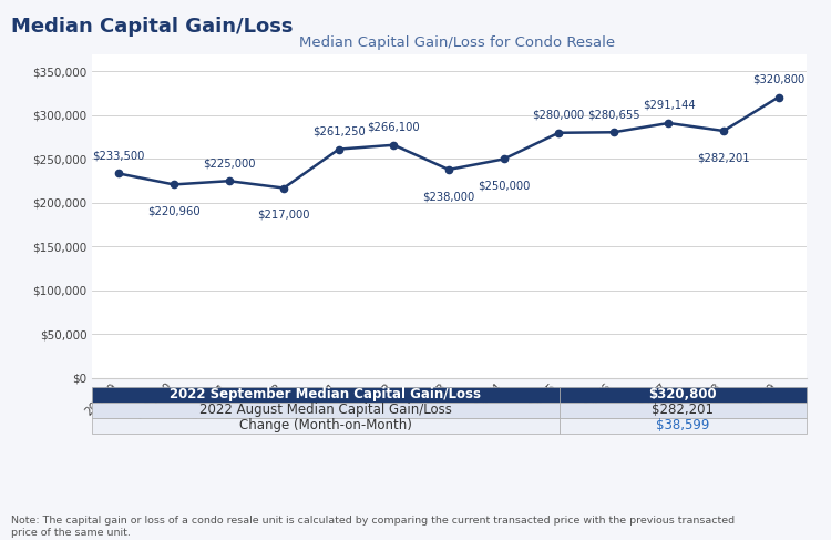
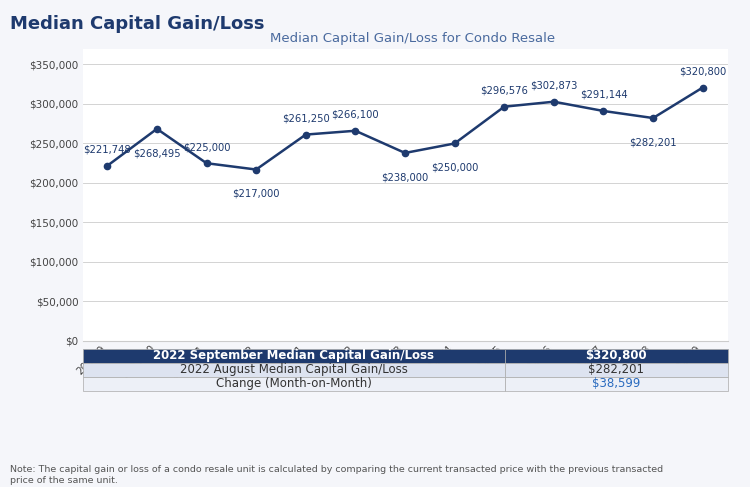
2021/9: $233,500 -> $221,748
2021/10: $220,960 -> $268,495
2022/5: $280,000 -> $296,576
2022/6: $280,655 -> $302,873
